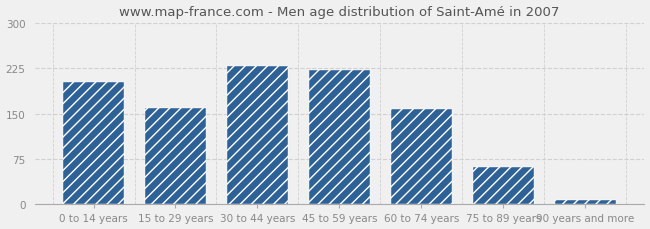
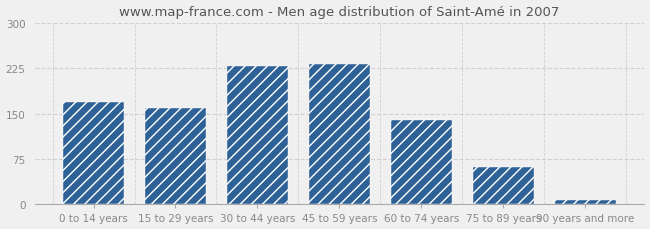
0 to 14 years: 202 -> 170
45 to 59 years: 222 -> 232
60 to 74 years: 158 -> 140
